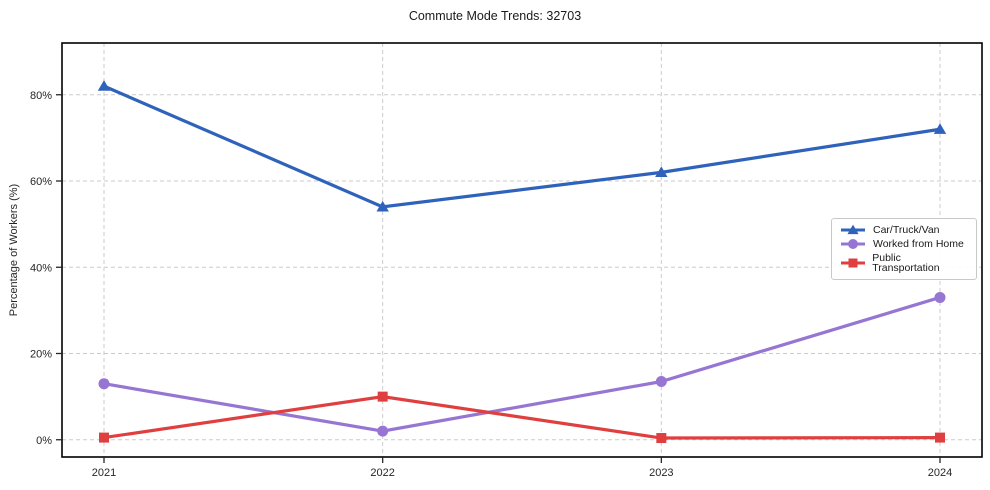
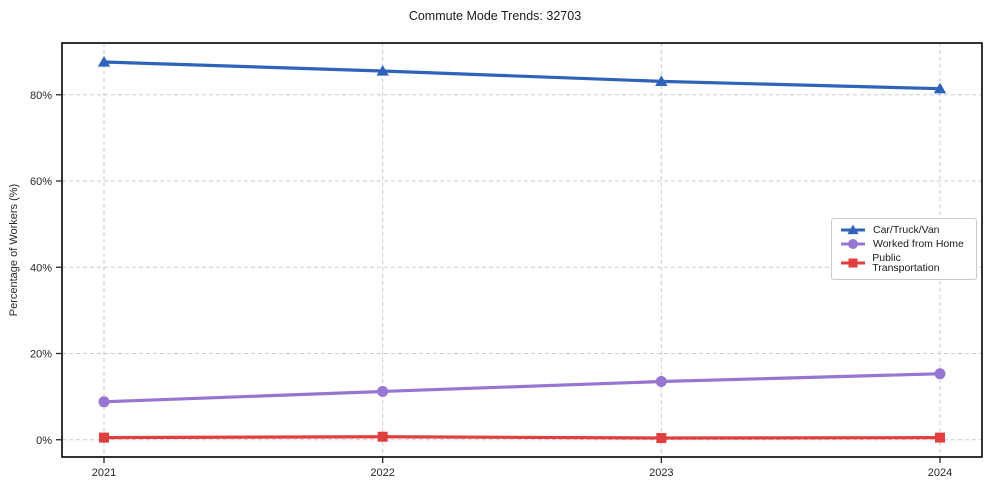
Car/Truck/Van/2021: 82% -> 88%
Worked from Home/2021: 13% -> 9%
Car/Truck/Van/2022: 54% -> 86%
Worked from Home/2022: 2% -> 11%
Public Transportation/2022: 10% -> 1%
Car/Truck/Van/2023: 62% -> 83%
Car/Truck/Van/2024: 72% -> 81%
Worked from Home/2024: 33% -> 15%
